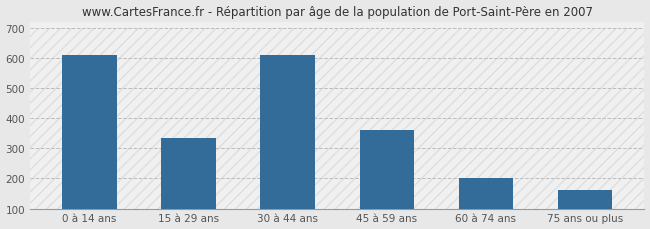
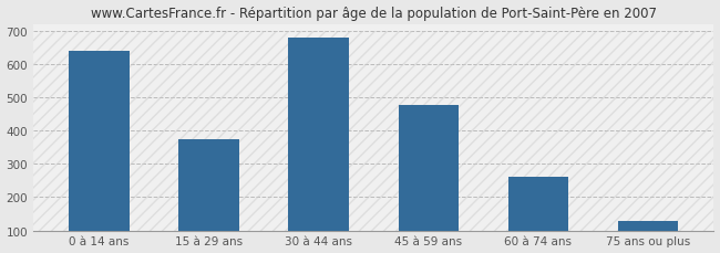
0 à 14 ans: 610 -> 638
15 à 29 ans: 335 -> 375
30 à 44 ans: 610 -> 680
45 à 59 ans: 360 -> 477
60 à 74 ans: 200 -> 260
75 ans ou plus: 160 -> 128
